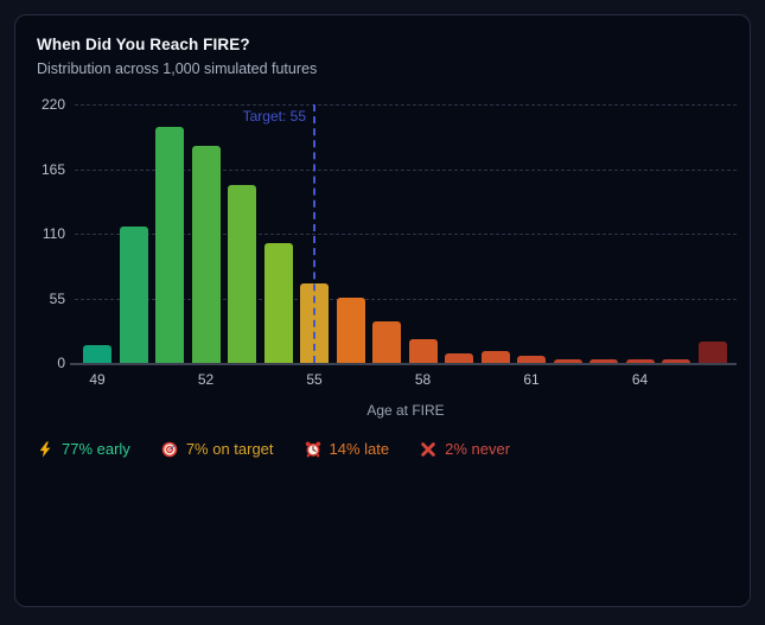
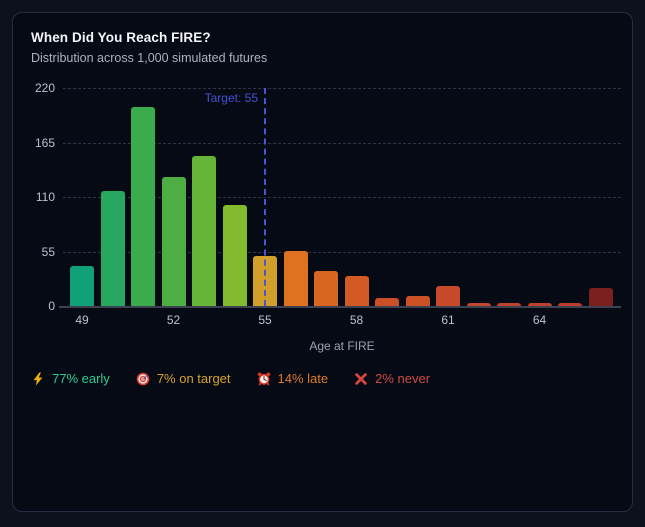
49: 20 -> 40
52: 180 -> 130
55: 70 -> 50
58: 20 -> 30
61: 10 -> 20
